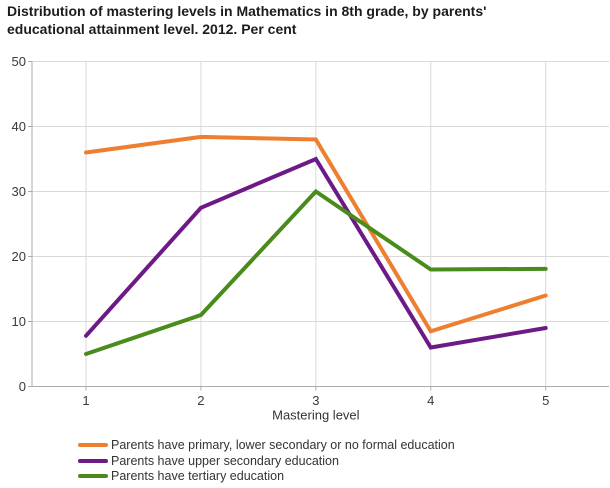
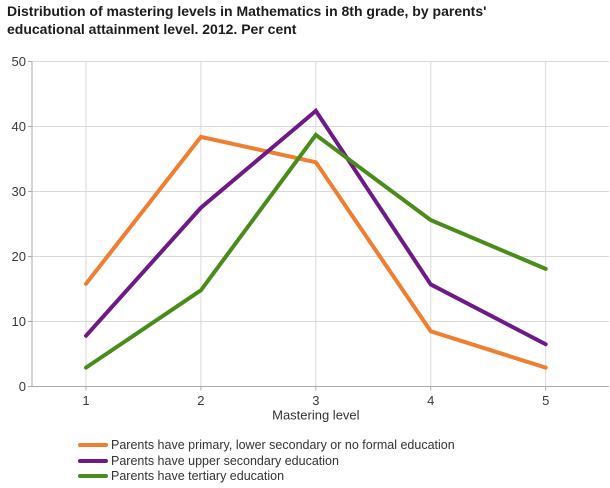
Parents have primary, lower secondary or no formal education/1: 36 -> 16
Parents have tertiary education/1: 5 -> 3
Parents have tertiary education/2: 11 -> 15
Parents have primary, lower secondary or no formal education/3: 38 -> 34
Parents have upper secondary education/3: 35 -> 42
Parents have tertiary education/3: 30 -> 39
Parents have upper secondary education/4: 6 -> 16
Parents have tertiary education/4: 18 -> 26
Parents have primary, lower secondary or no formal education/5: 14 -> 3
Parents have upper secondary education/5: 9 -> 6
